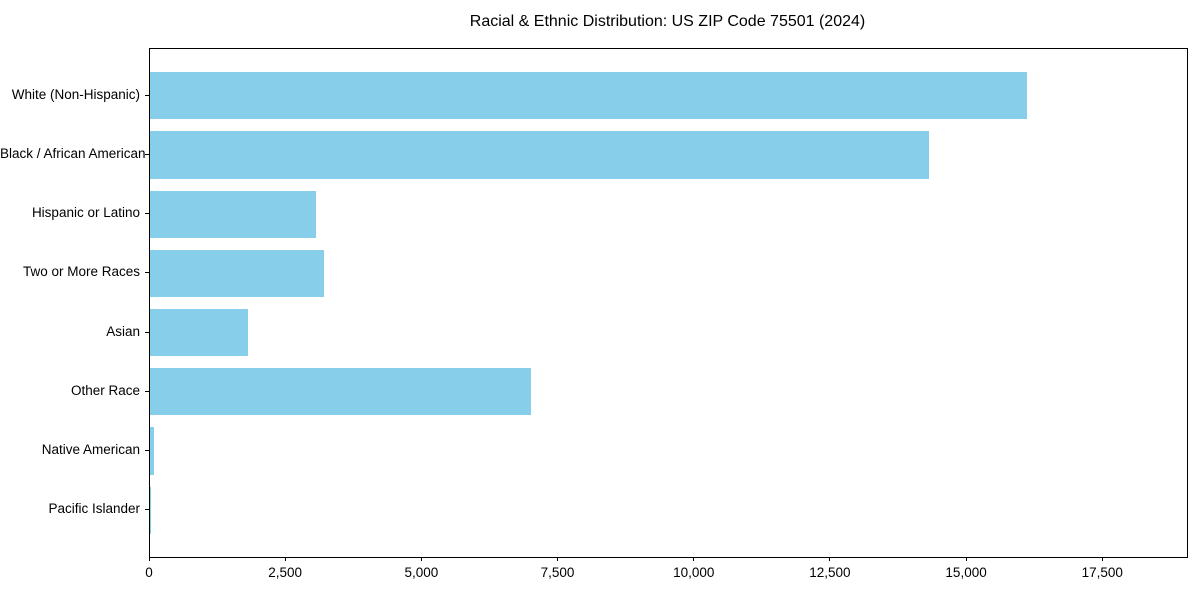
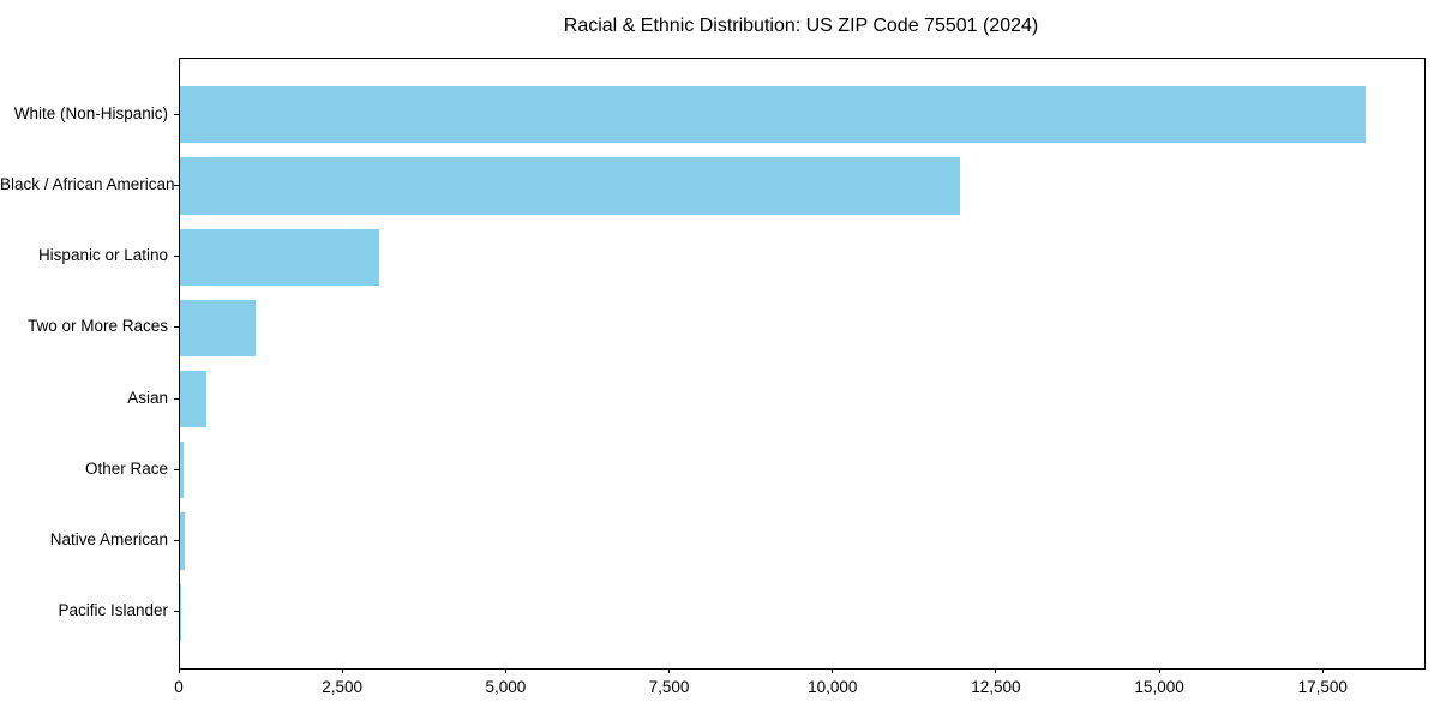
White (Non-Hispanic): 16100 -> 18100
Black / African American: 14300 -> 11900
Two or More Races: 3200 -> 1200
Asian: 1800 -> 400
Other Race: 7000 -> 100
